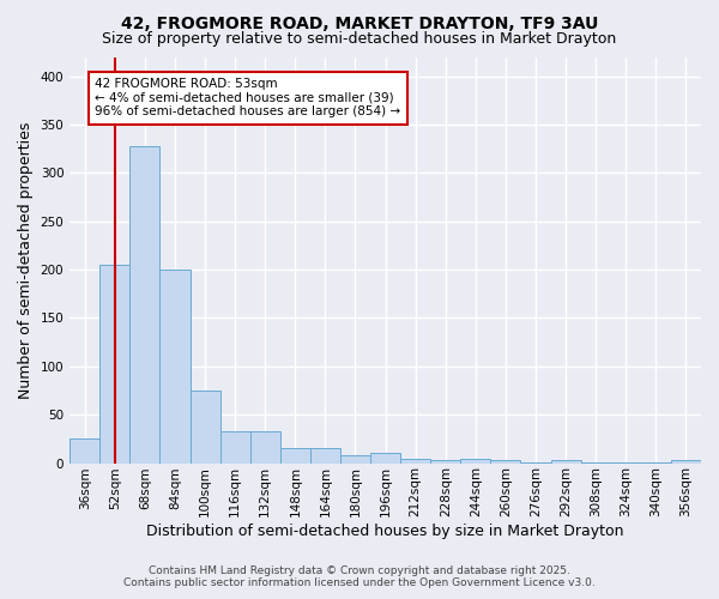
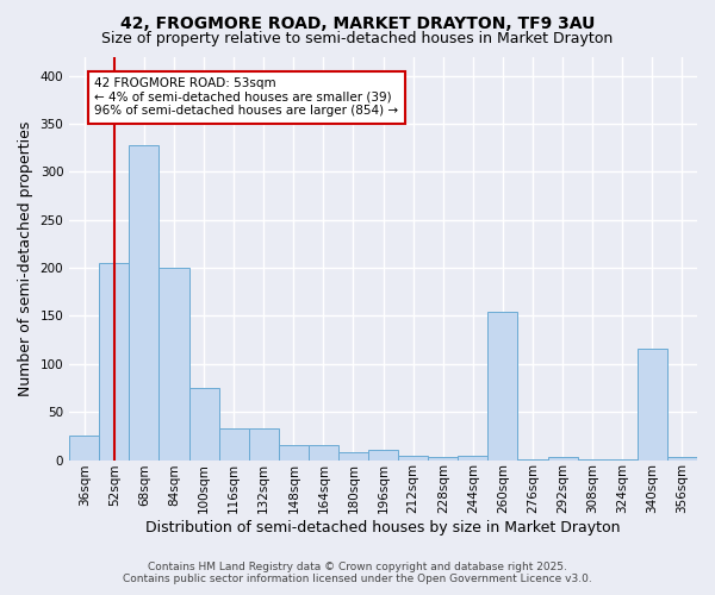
260sqm: 3 -> 154
340sqm: 1 -> 116
